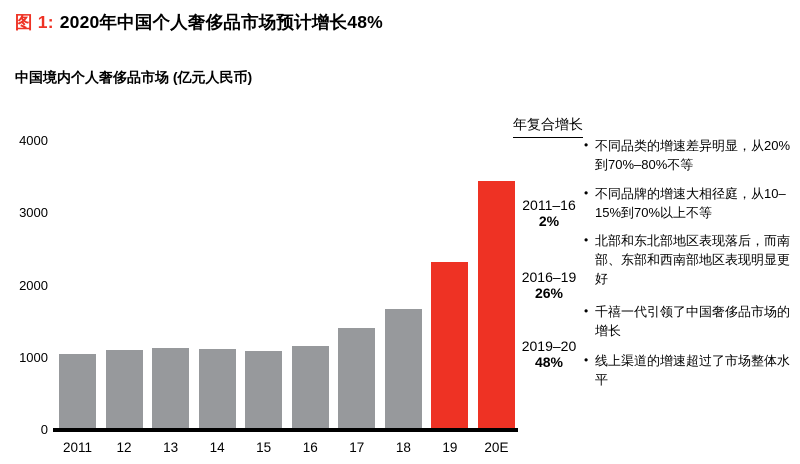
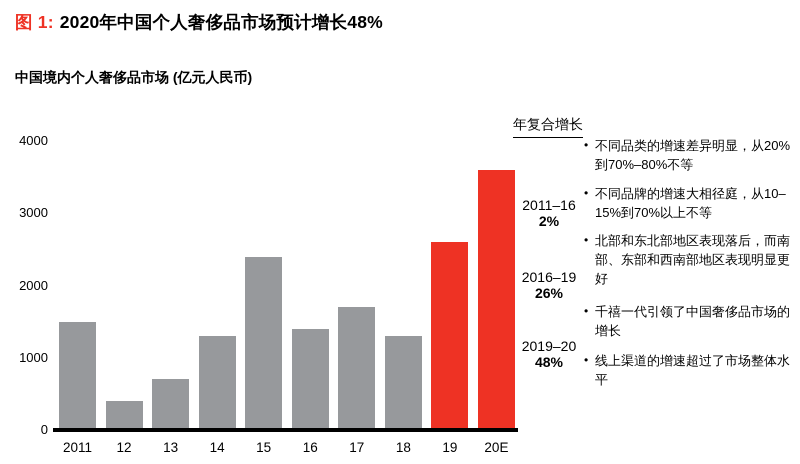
2011: 1000 -> 1500
12: 1100 -> 400
13: 1100 -> 700
14: 1100 -> 1300
15: 1100 -> 2400
16: 1200 -> 1400
17: 1400 -> 1700
18: 1700 -> 1300
19: 2300 -> 2600
20E: 3400 -> 3600
